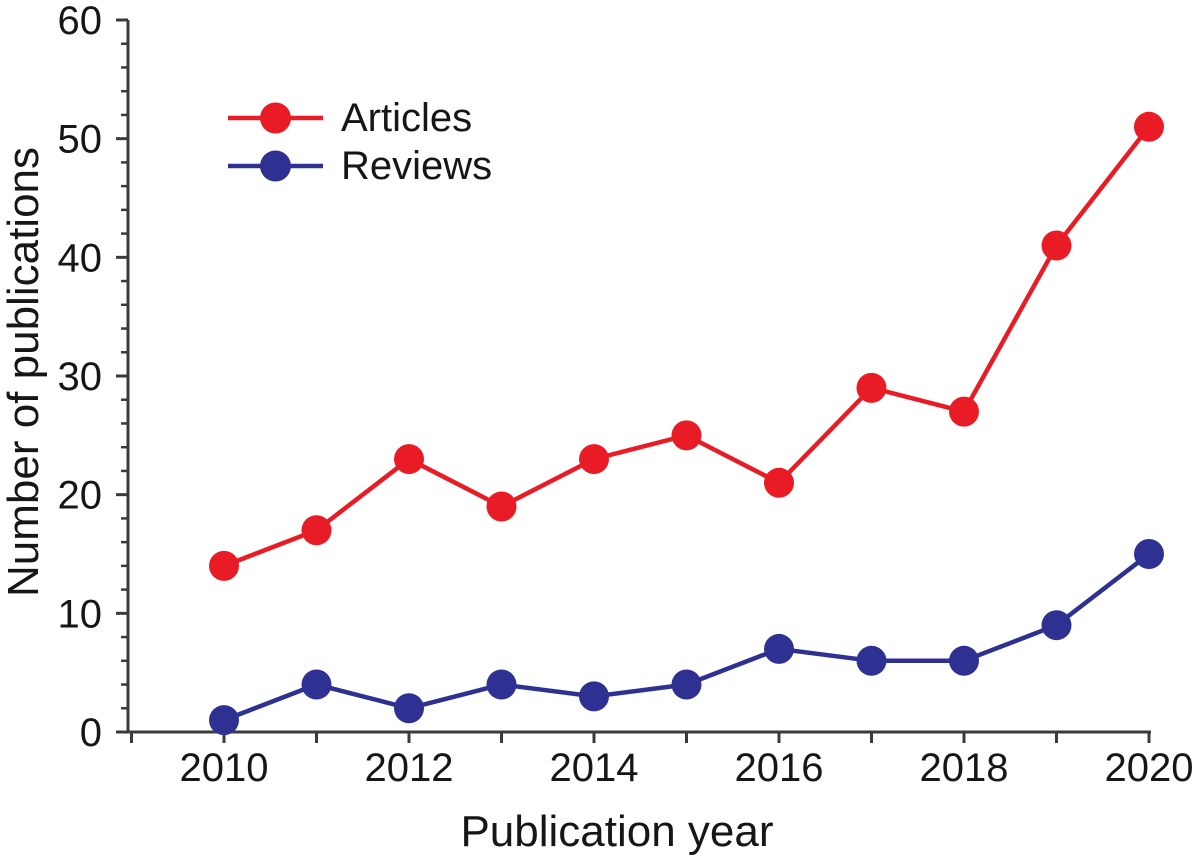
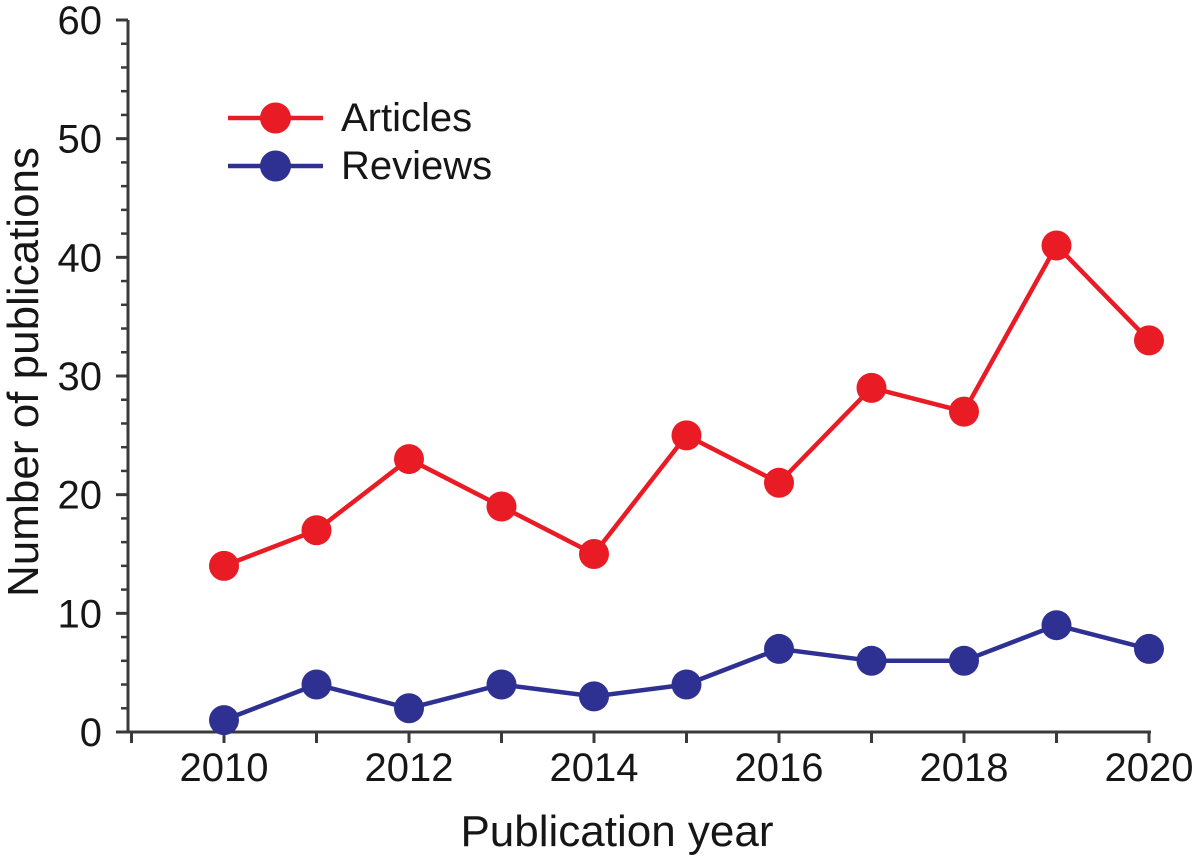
Articles/2014: 23 -> 15
Articles/2020: 51 -> 33
Reviews/2020: 15 -> 7
